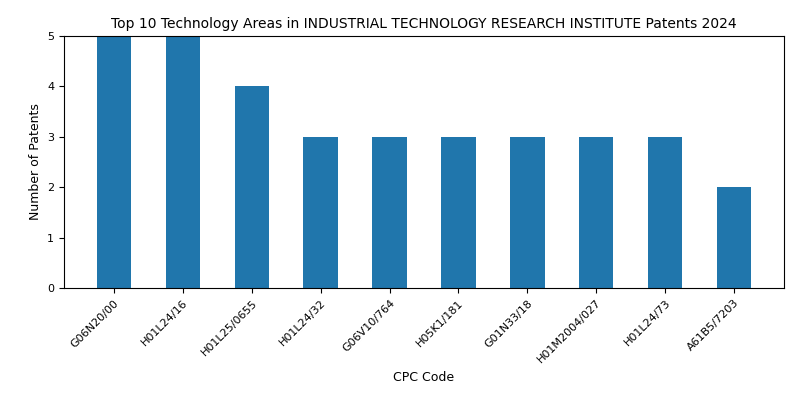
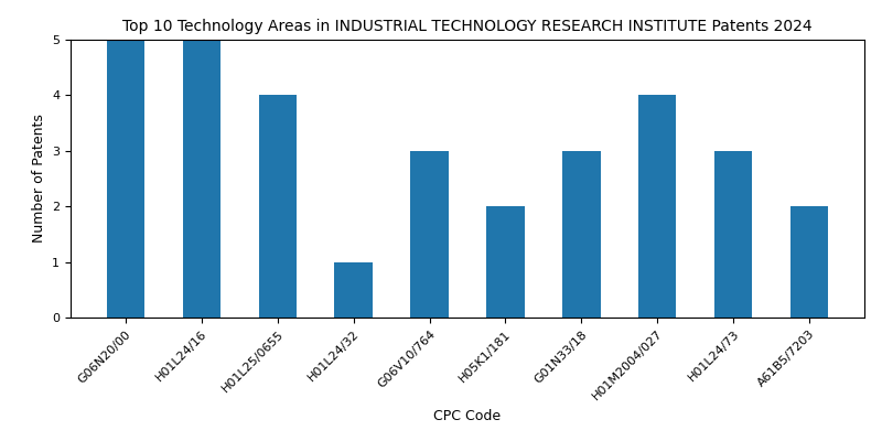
H01L24/32: 3 -> 1
H05K1/181: 3 -> 2
H01M2004/027: 3 -> 4
